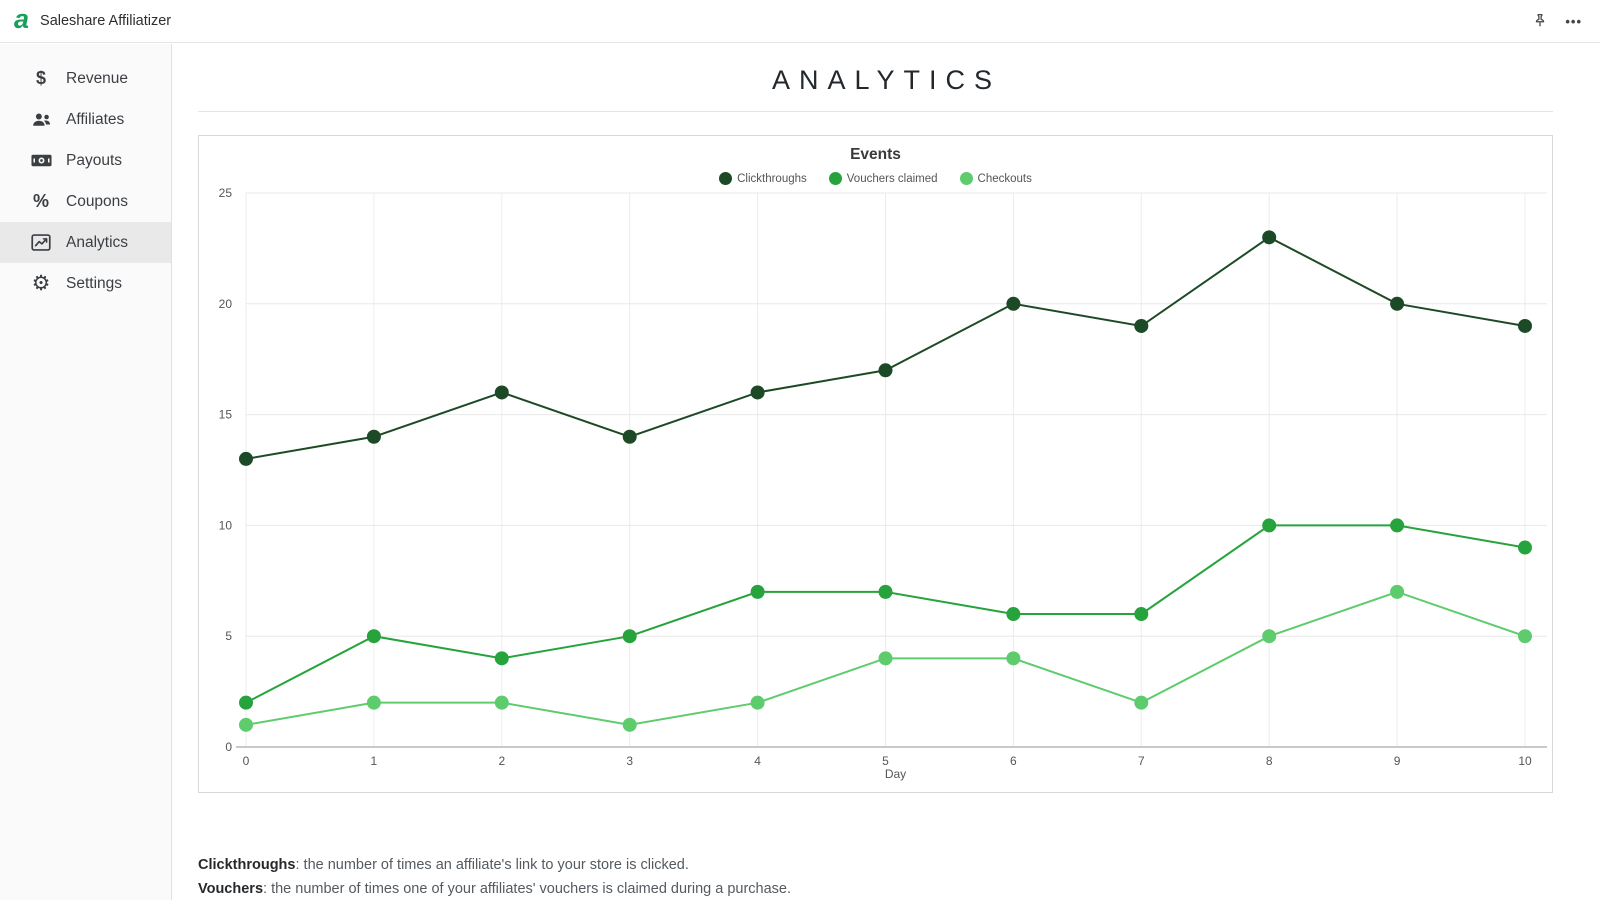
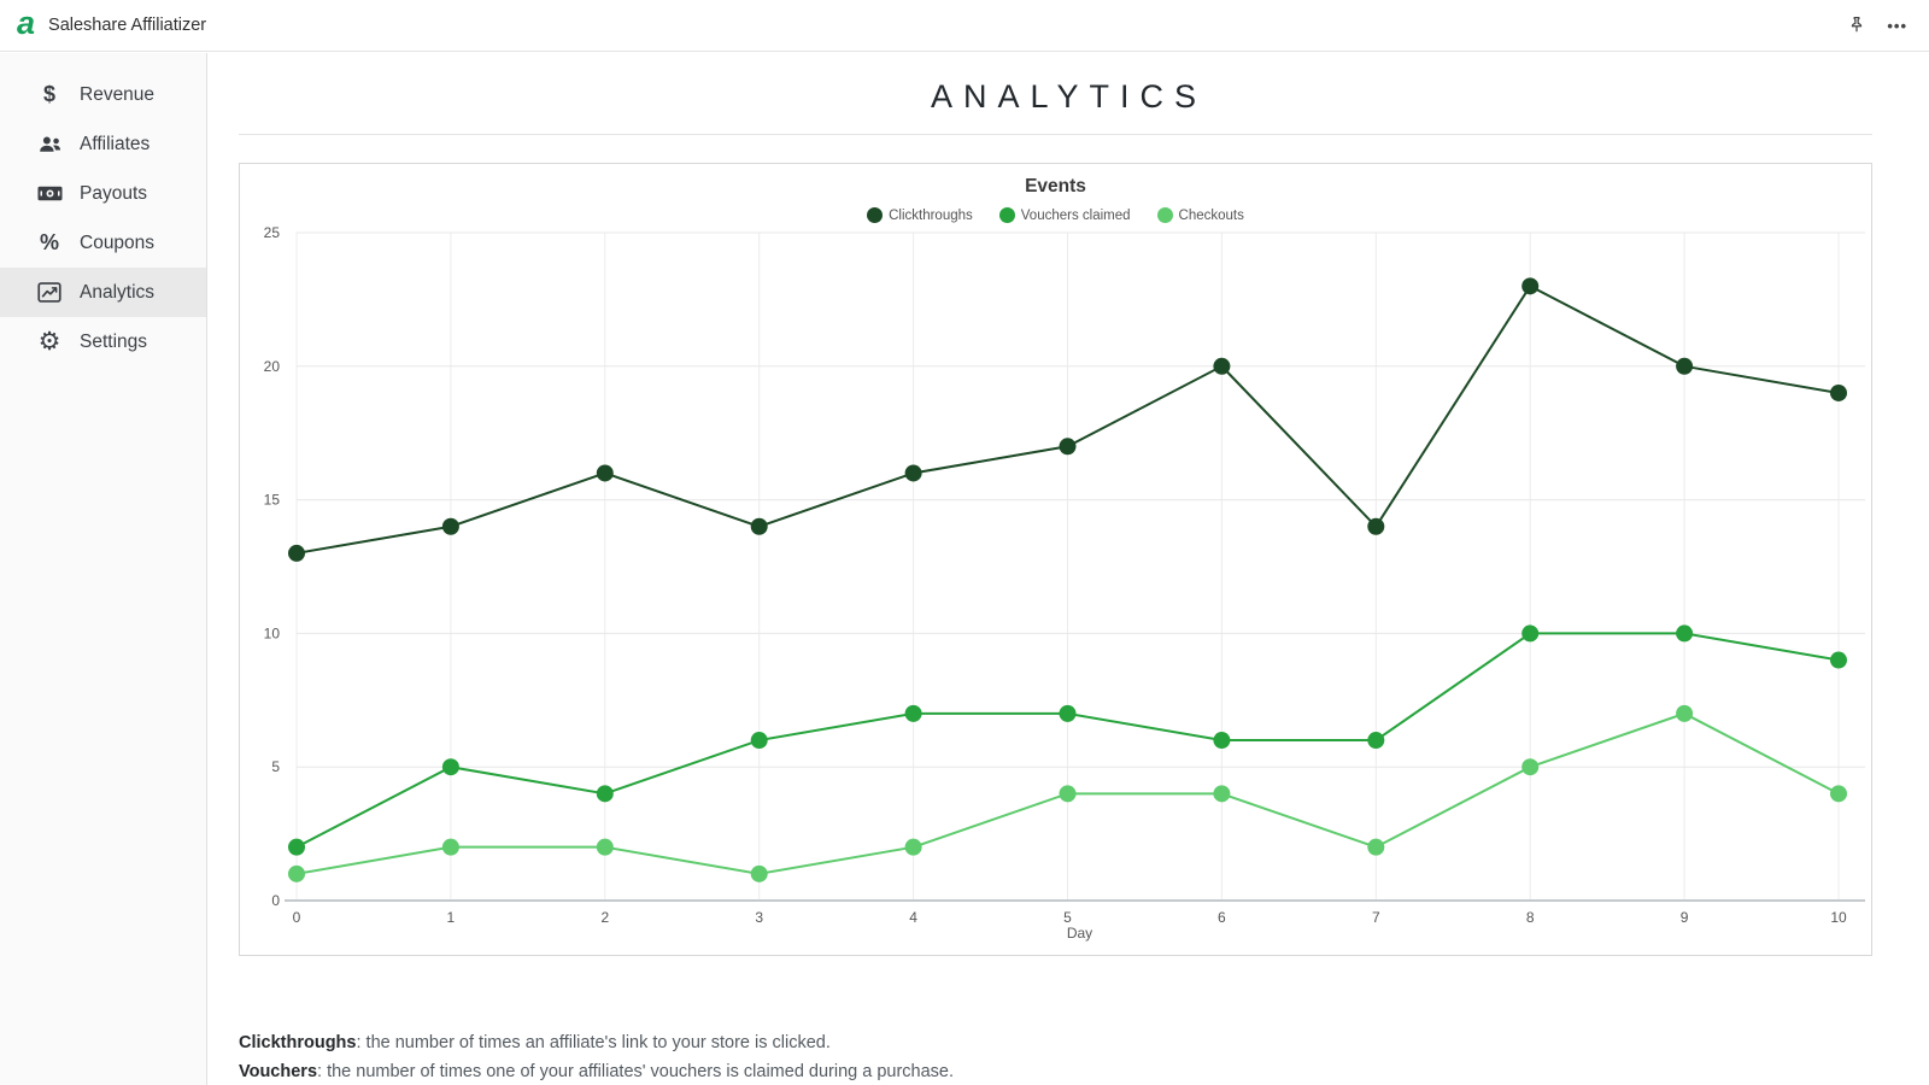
Vouchers claimed/3: 5 -> 6
Clickthroughs/7: 19 -> 14
Checkouts/10: 5 -> 4
